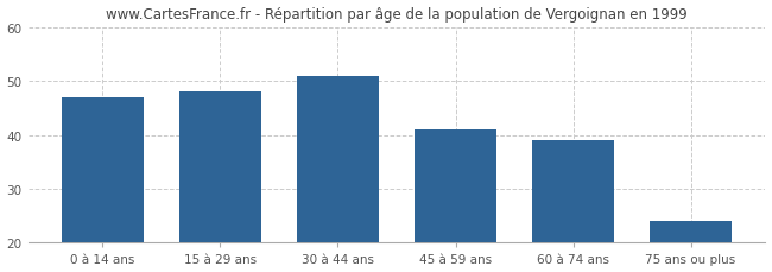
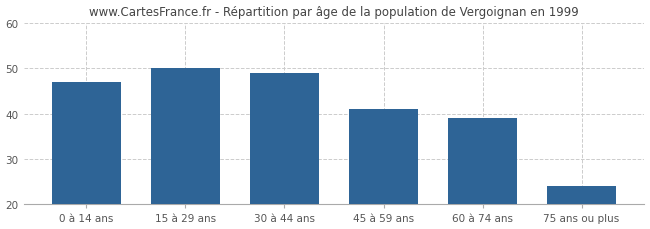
15 à 29 ans: 48 -> 50
30 à 44 ans: 51 -> 49
